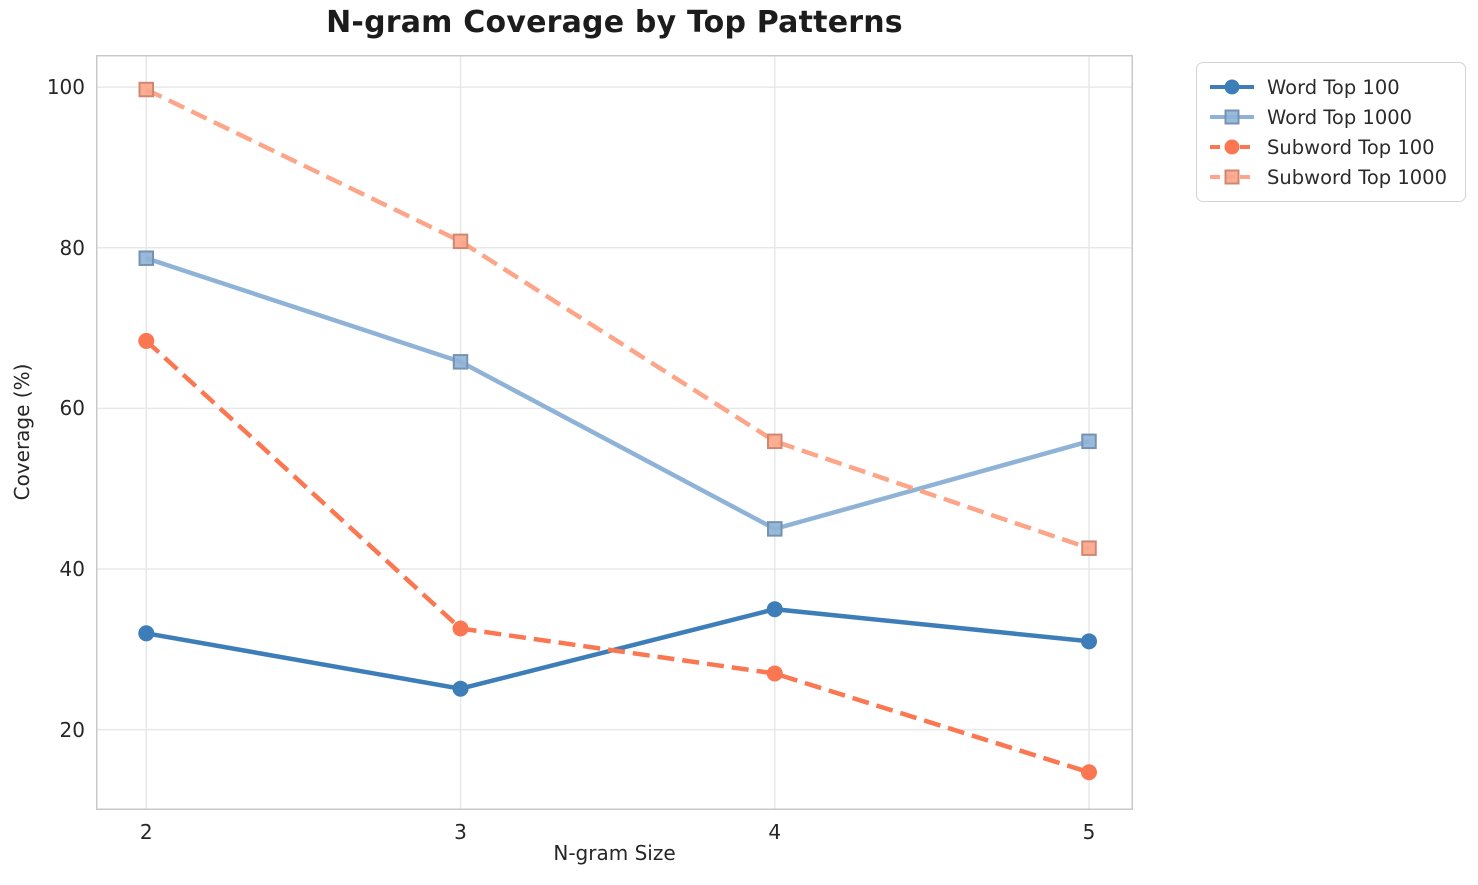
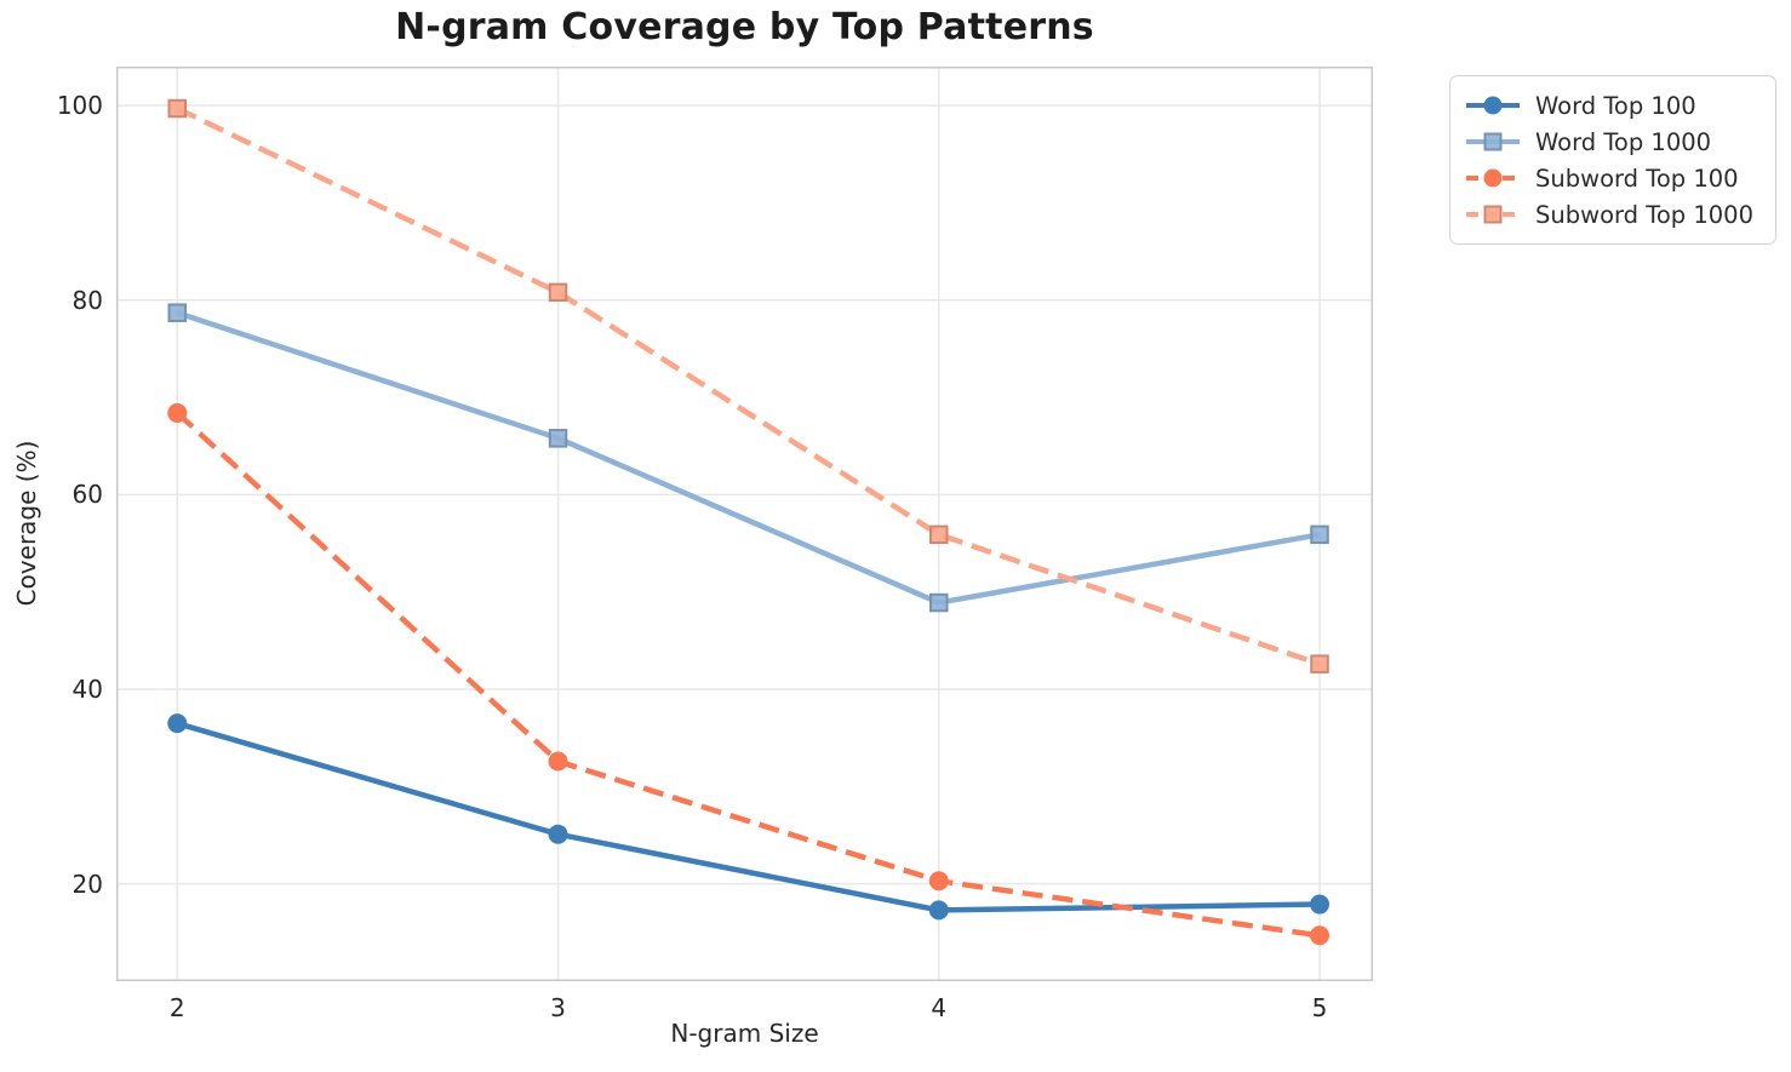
Word Top 100/2: 32 -> 36
Word Top 100/4: 35 -> 17
Word Top 1000/4: 45 -> 49
Subword Top 100/4: 27 -> 20
Word Top 100/5: 31 -> 18
